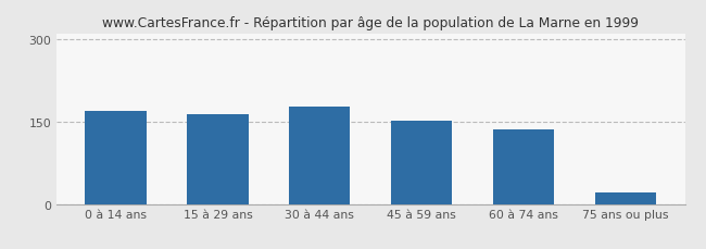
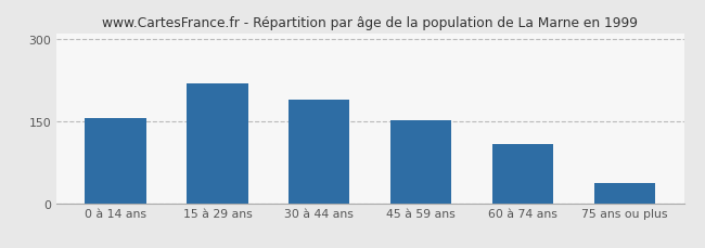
0 à 14 ans: 170 -> 156
15 à 29 ans: 163 -> 220
30 à 44 ans: 178 -> 190
60 à 74 ans: 135 -> 108
75 ans ou plus: 22 -> 36
